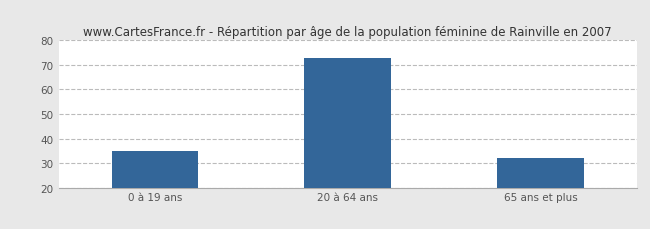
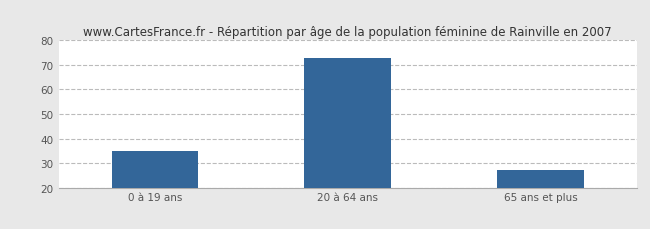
65 ans et plus: 32 -> 27
